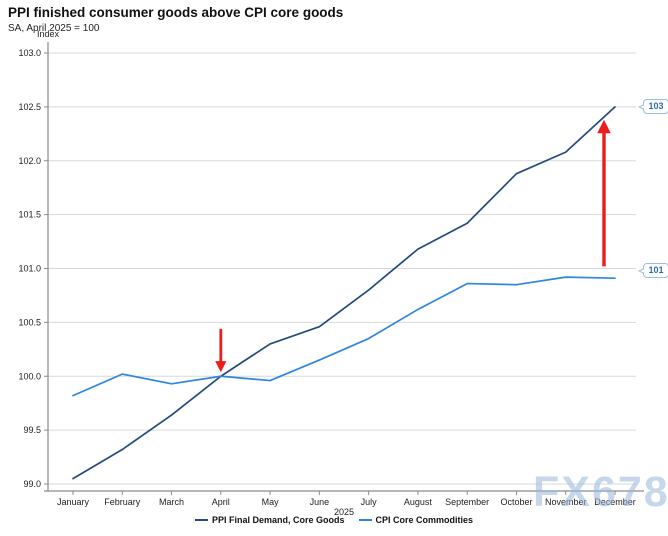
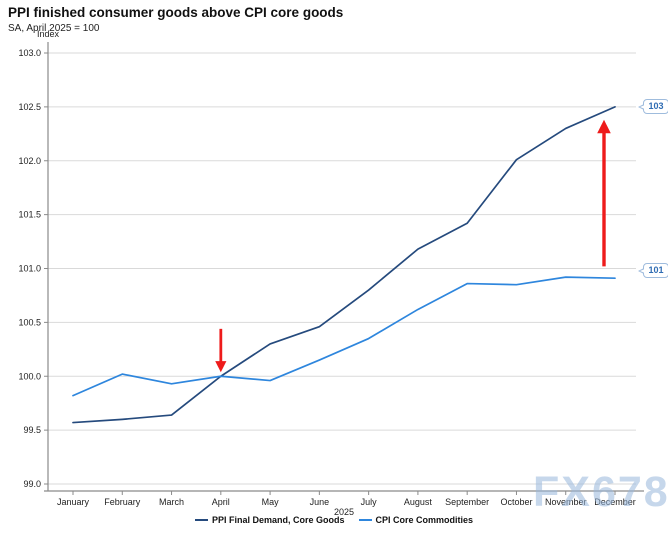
PPI Final Demand, Core Goods/January: 99.05 -> 99.57
PPI Final Demand, Core Goods/February: 99.32 -> 99.60
PPI Final Demand, Core Goods/October: 101.88 -> 102.01
PPI Final Demand, Core Goods/November: 102.08 -> 102.30
